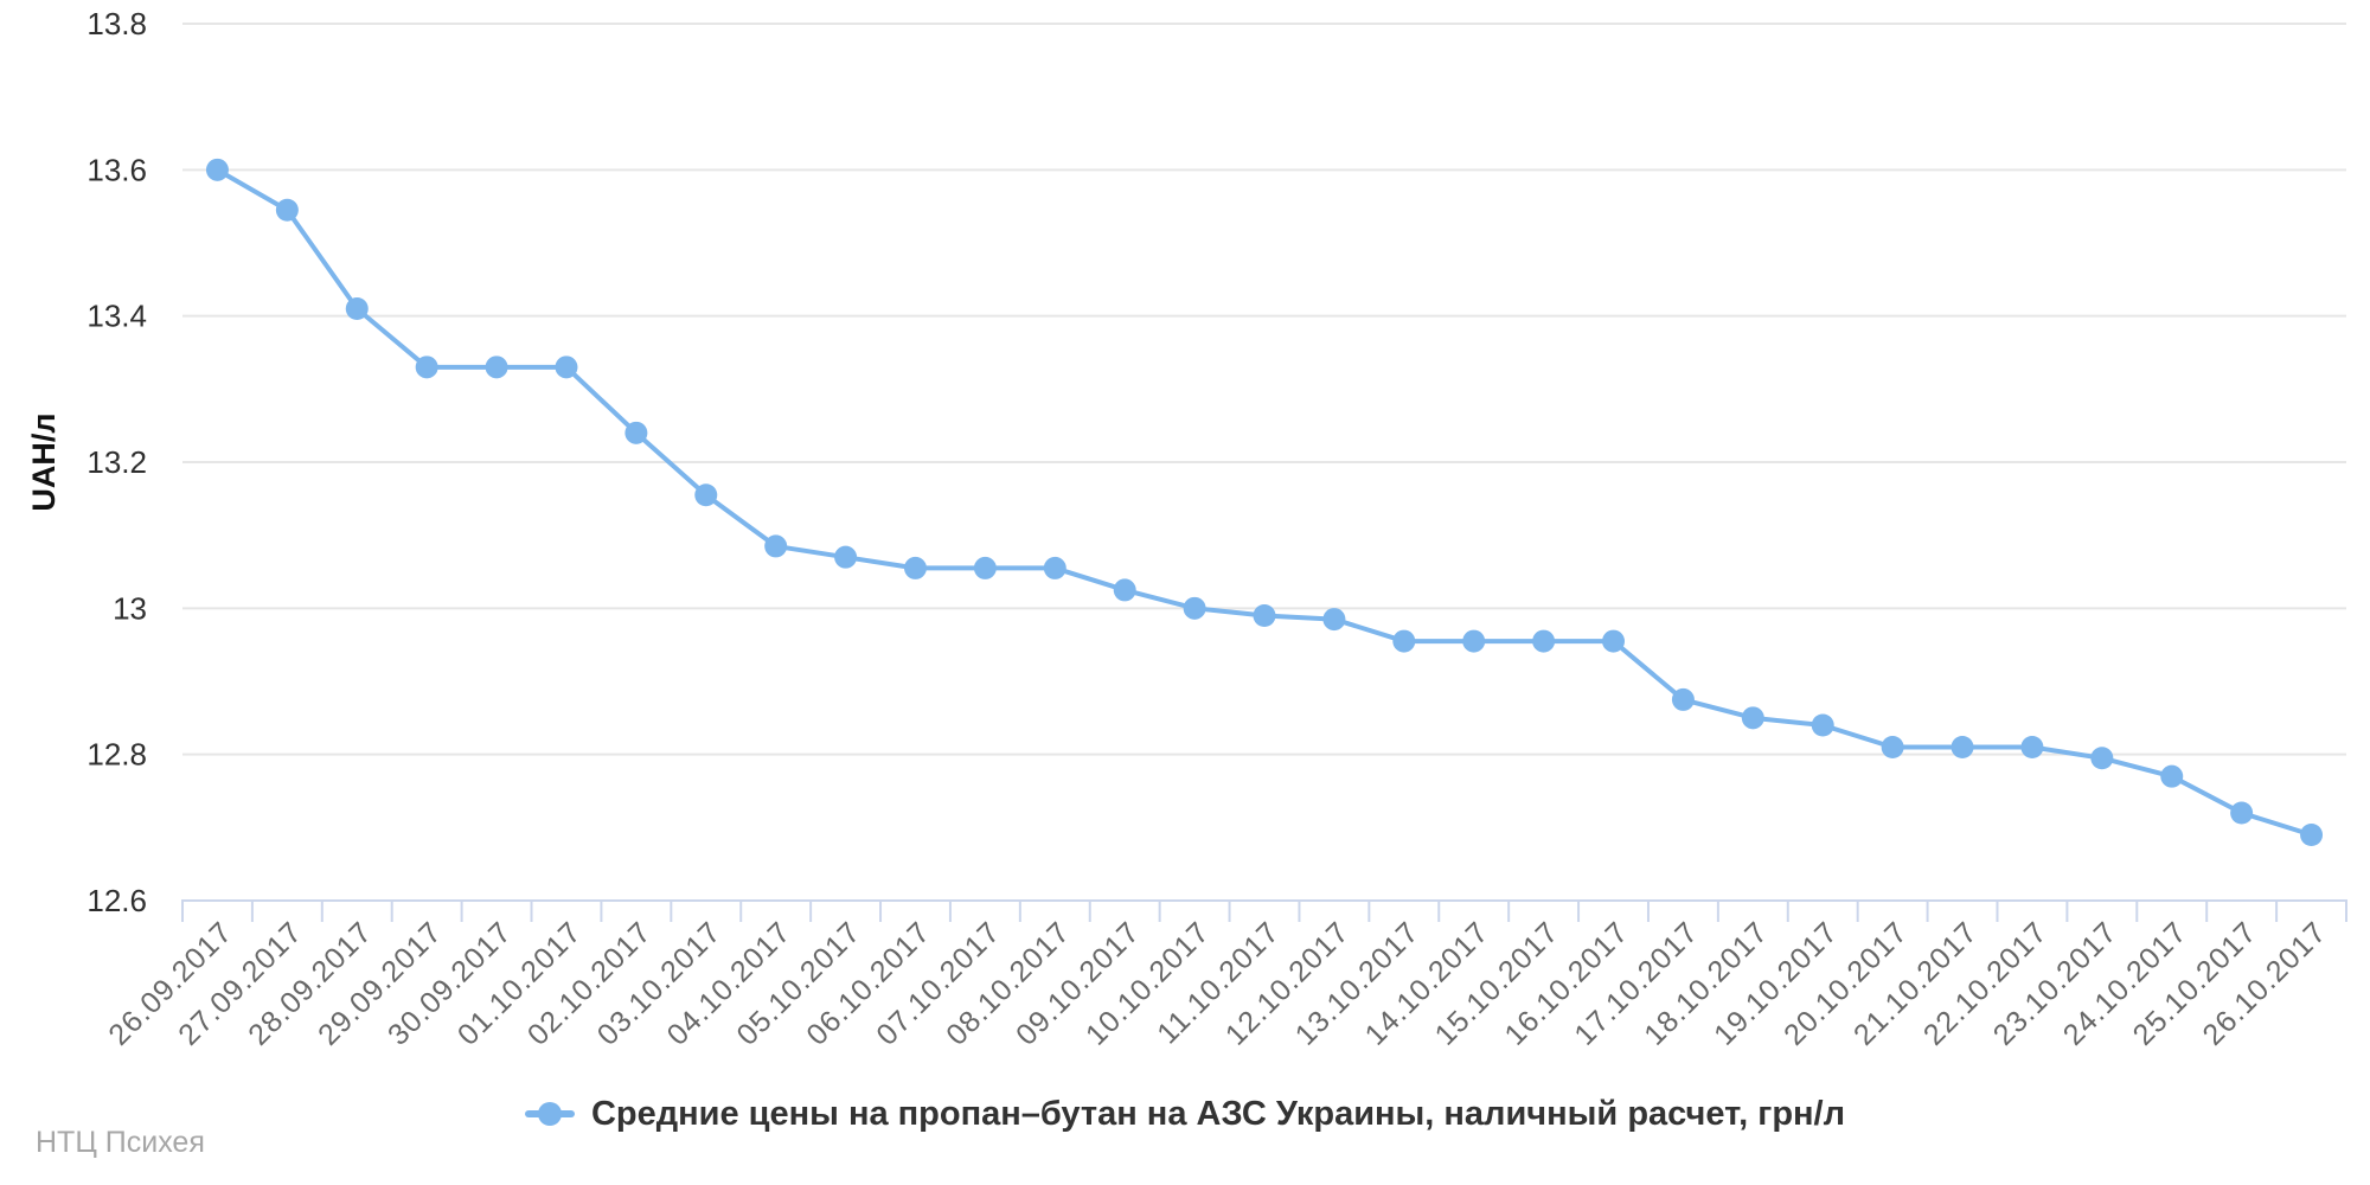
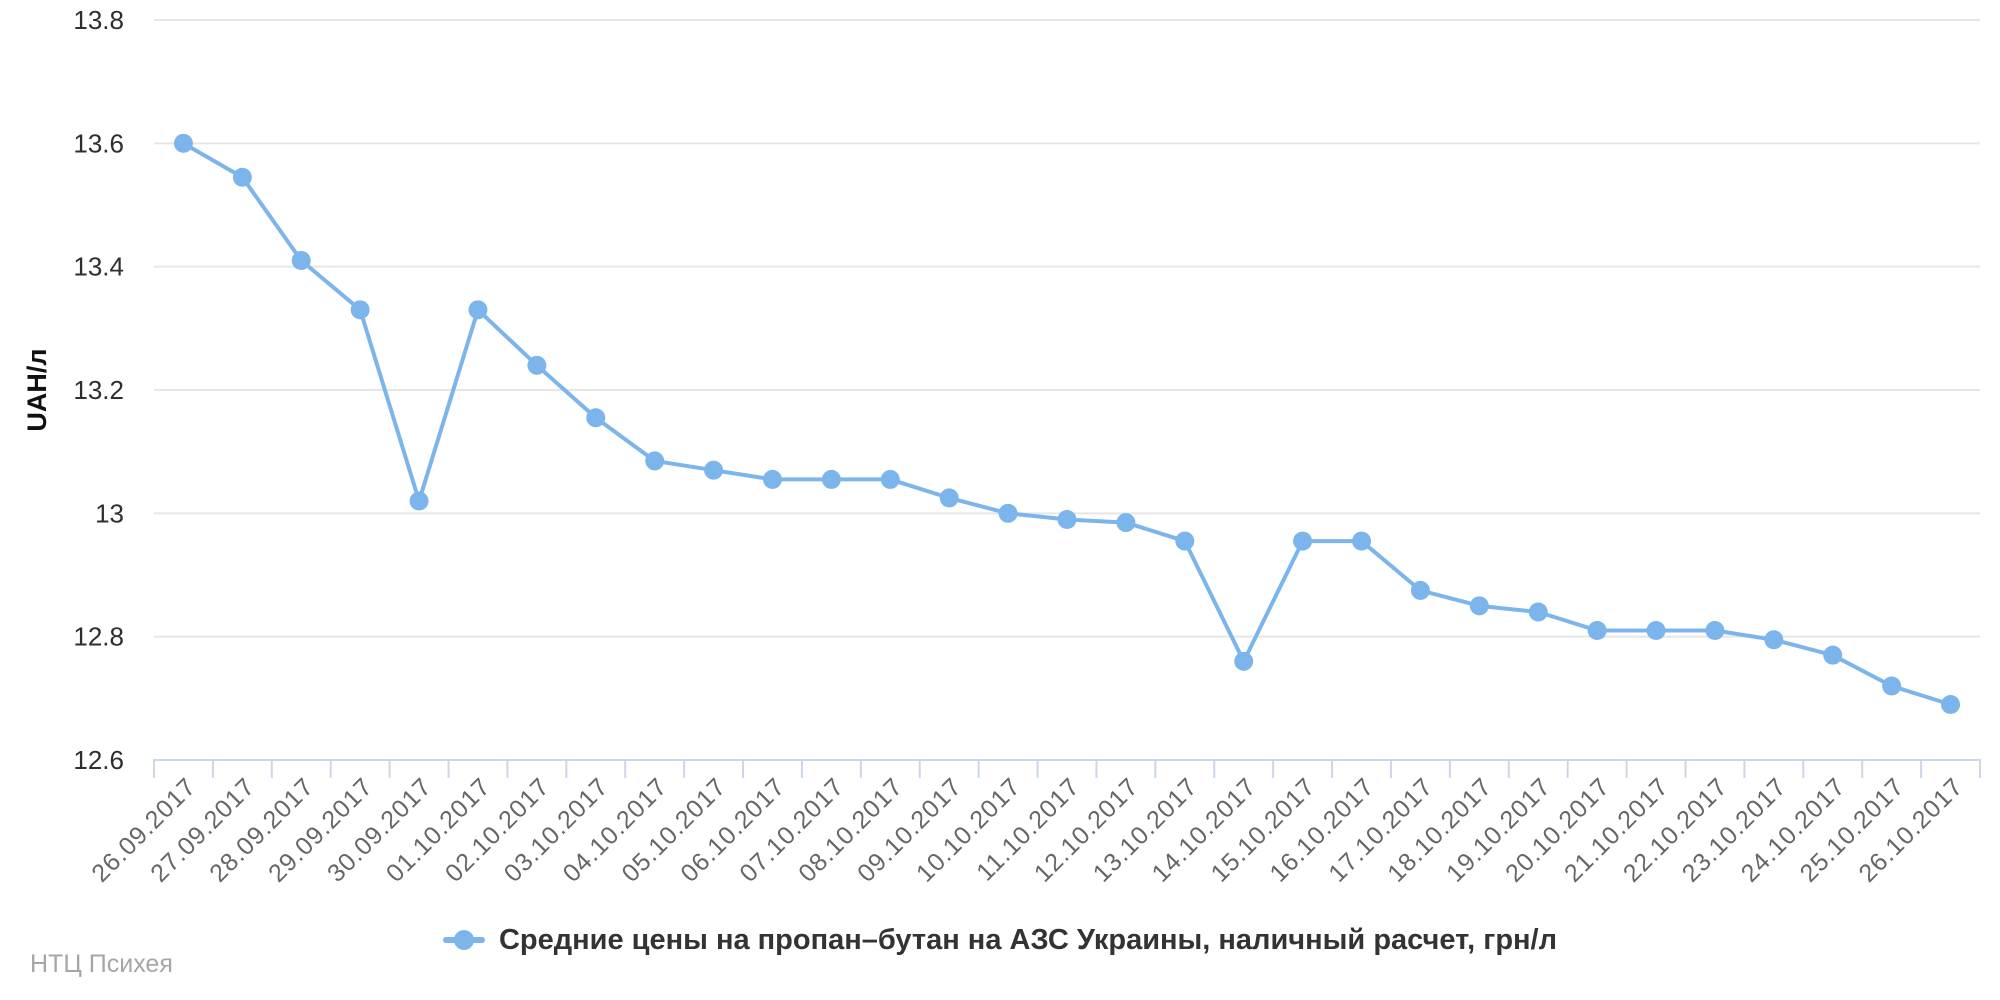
30.09.2017: 13.33 -> 13.02
14.10.2017: 12.96 -> 12.76
